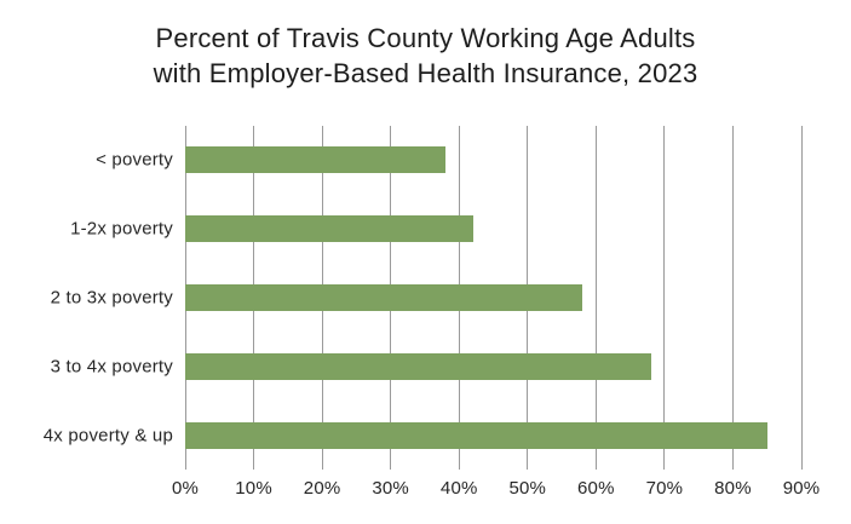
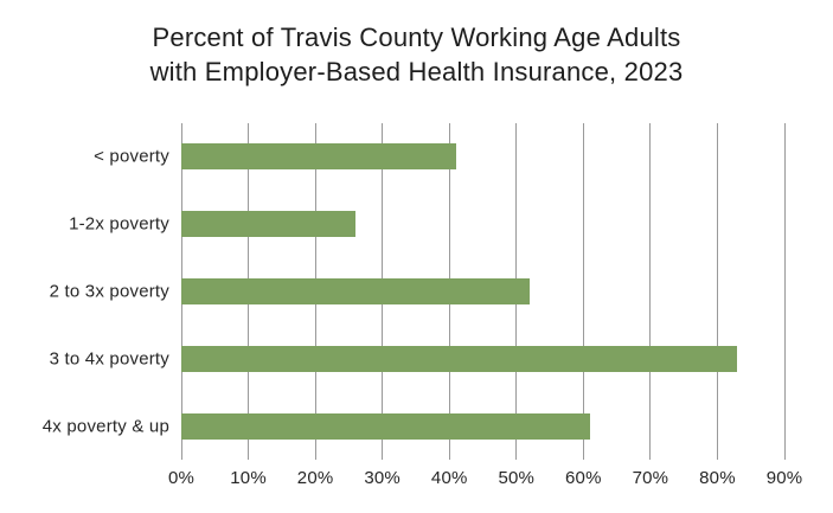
< poverty: 38% -> 41%
1-2x poverty: 42% -> 26%
2 to 3x poverty: 58% -> 52%
3 to 4x poverty: 68% -> 83%
4x poverty & up: 85% -> 61%
